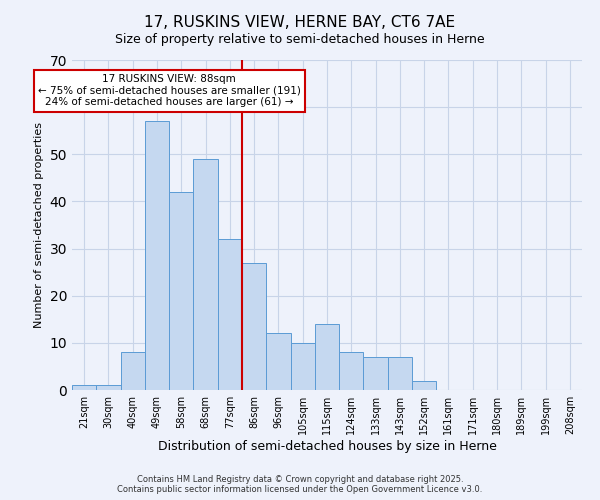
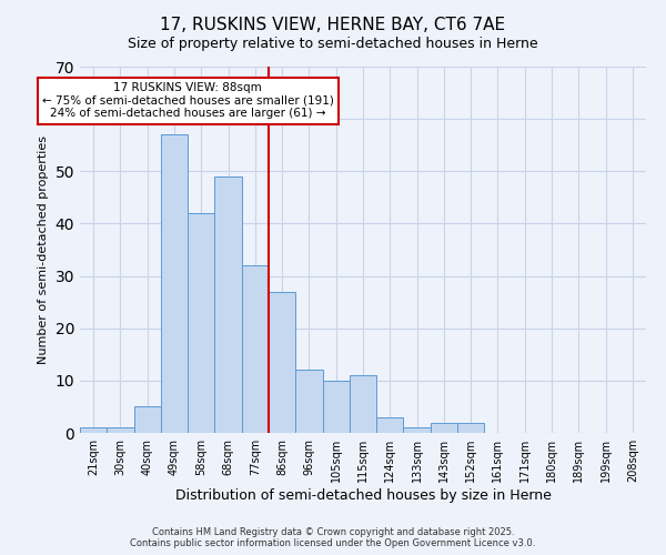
40sqm: 8 -> 5
115sqm: 14 -> 11
124sqm: 8 -> 3
133sqm: 7 -> 1
143sqm: 7 -> 2
